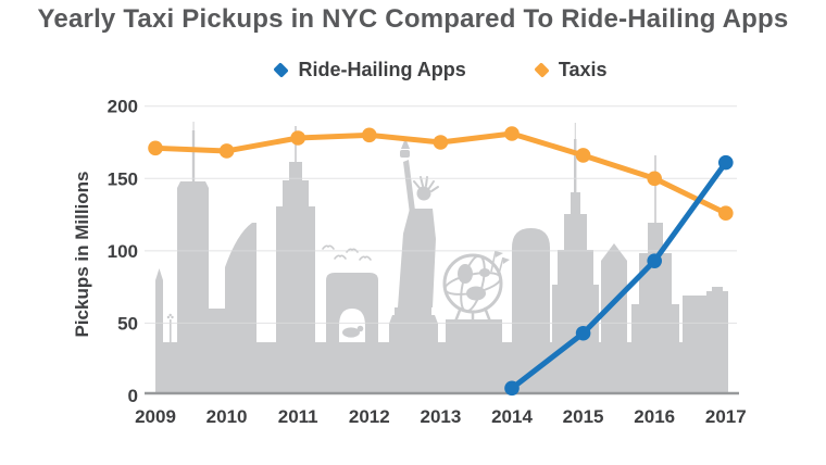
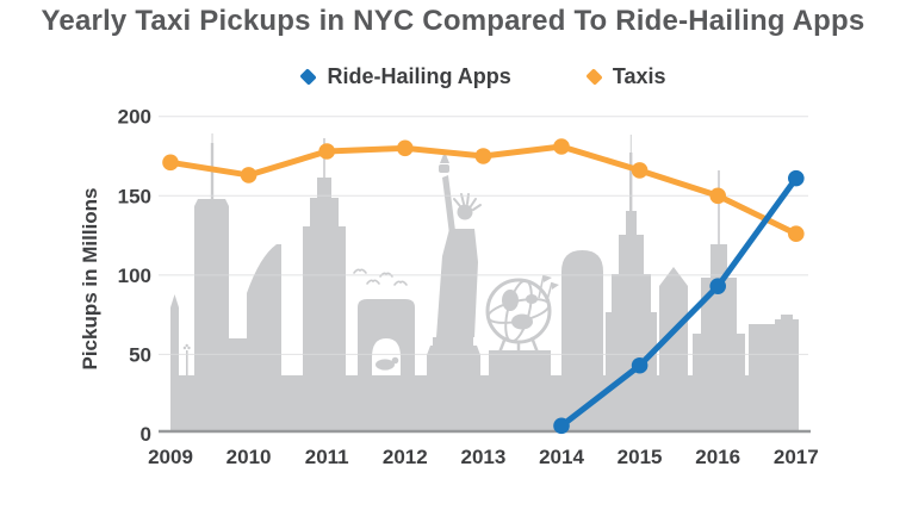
Taxis/2010: 169 -> 163
